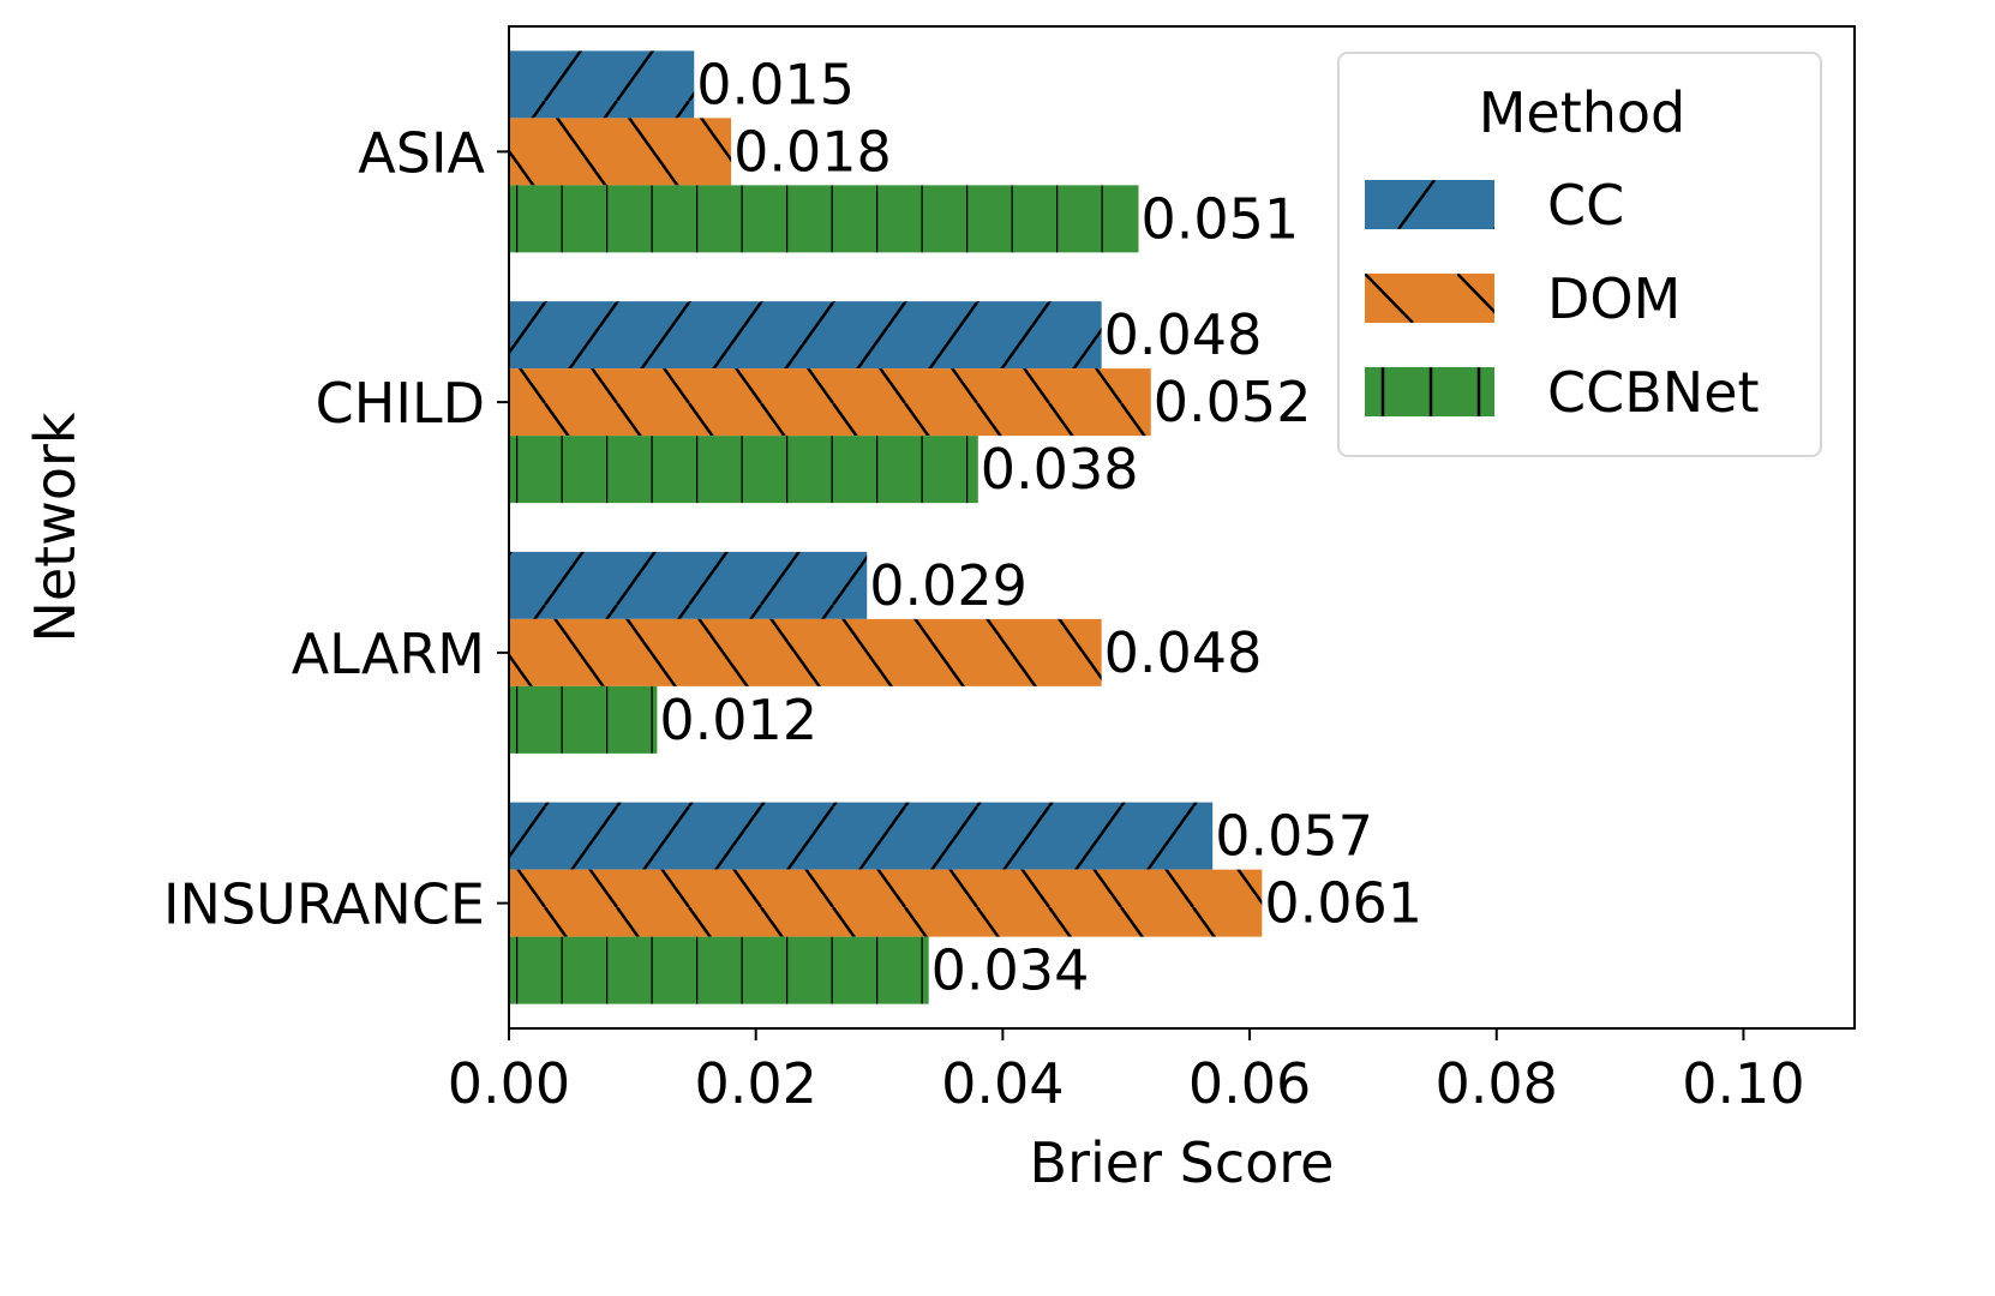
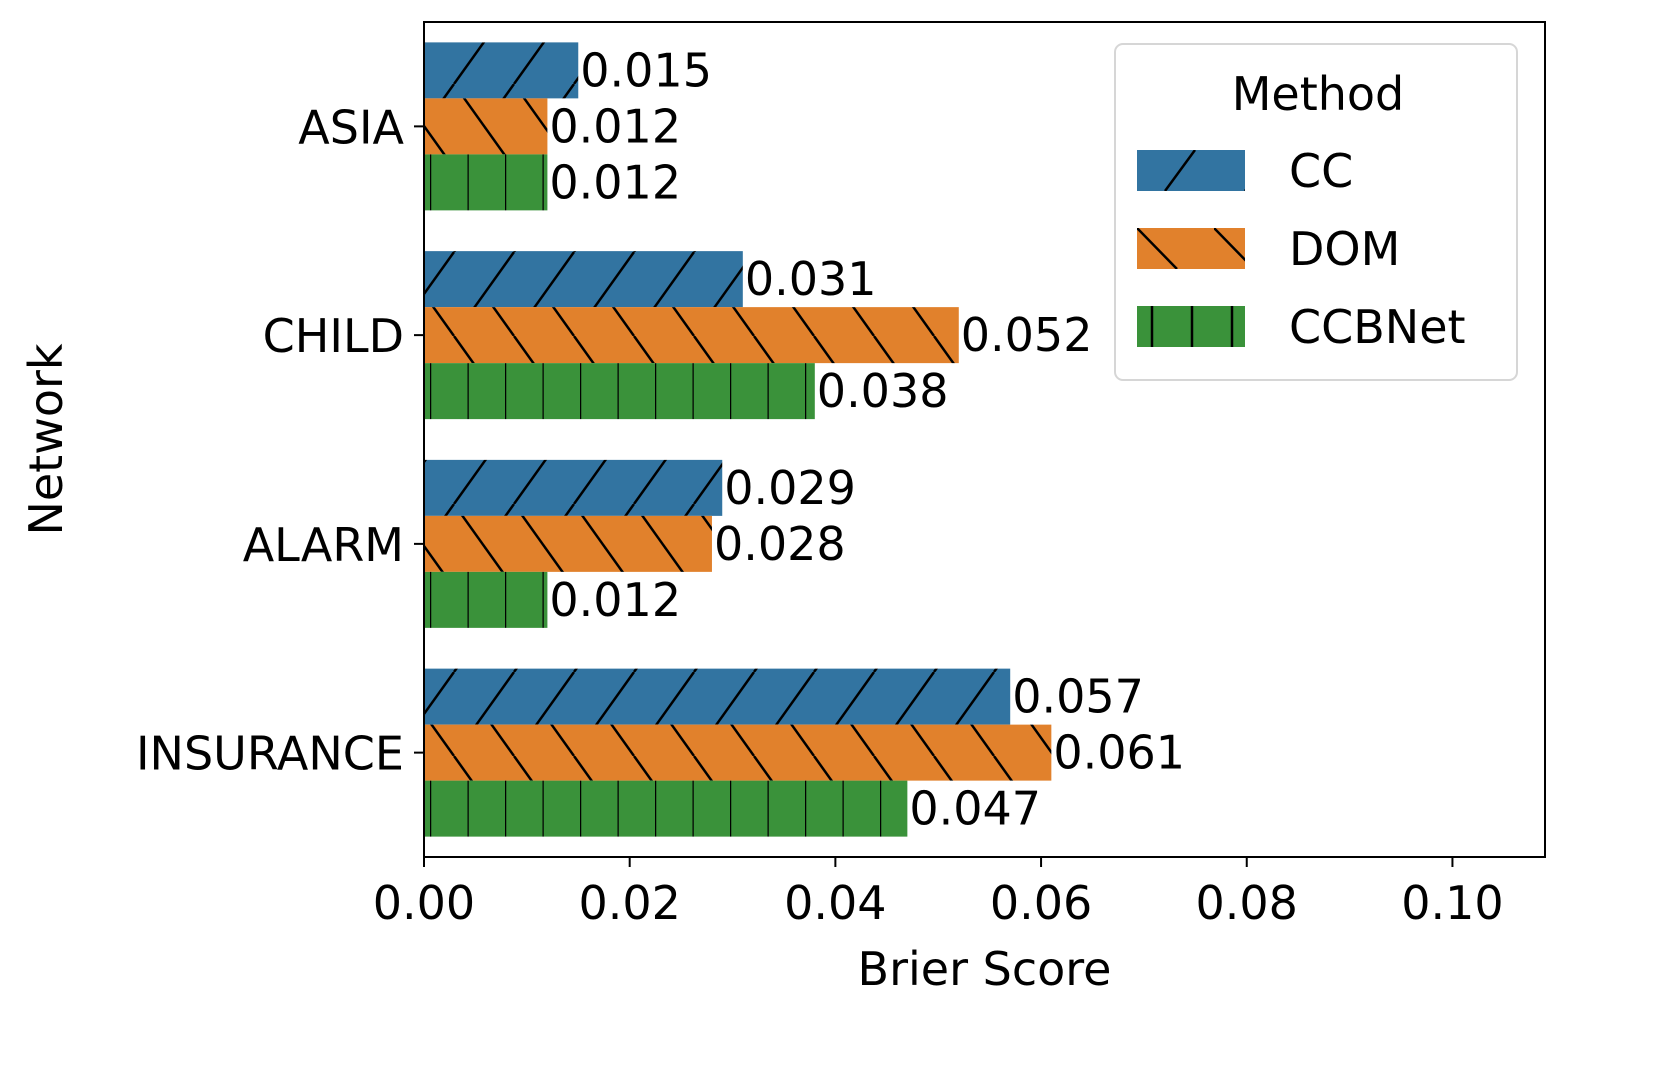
DOM/ASIA: 0.018 -> 0.012
CCBNet/ASIA: 0.051 -> 0.012
CC/CHILD: 0.048 -> 0.031
DOM/ALARM: 0.048 -> 0.028
CCBNet/INSURANCE: 0.034 -> 0.047
